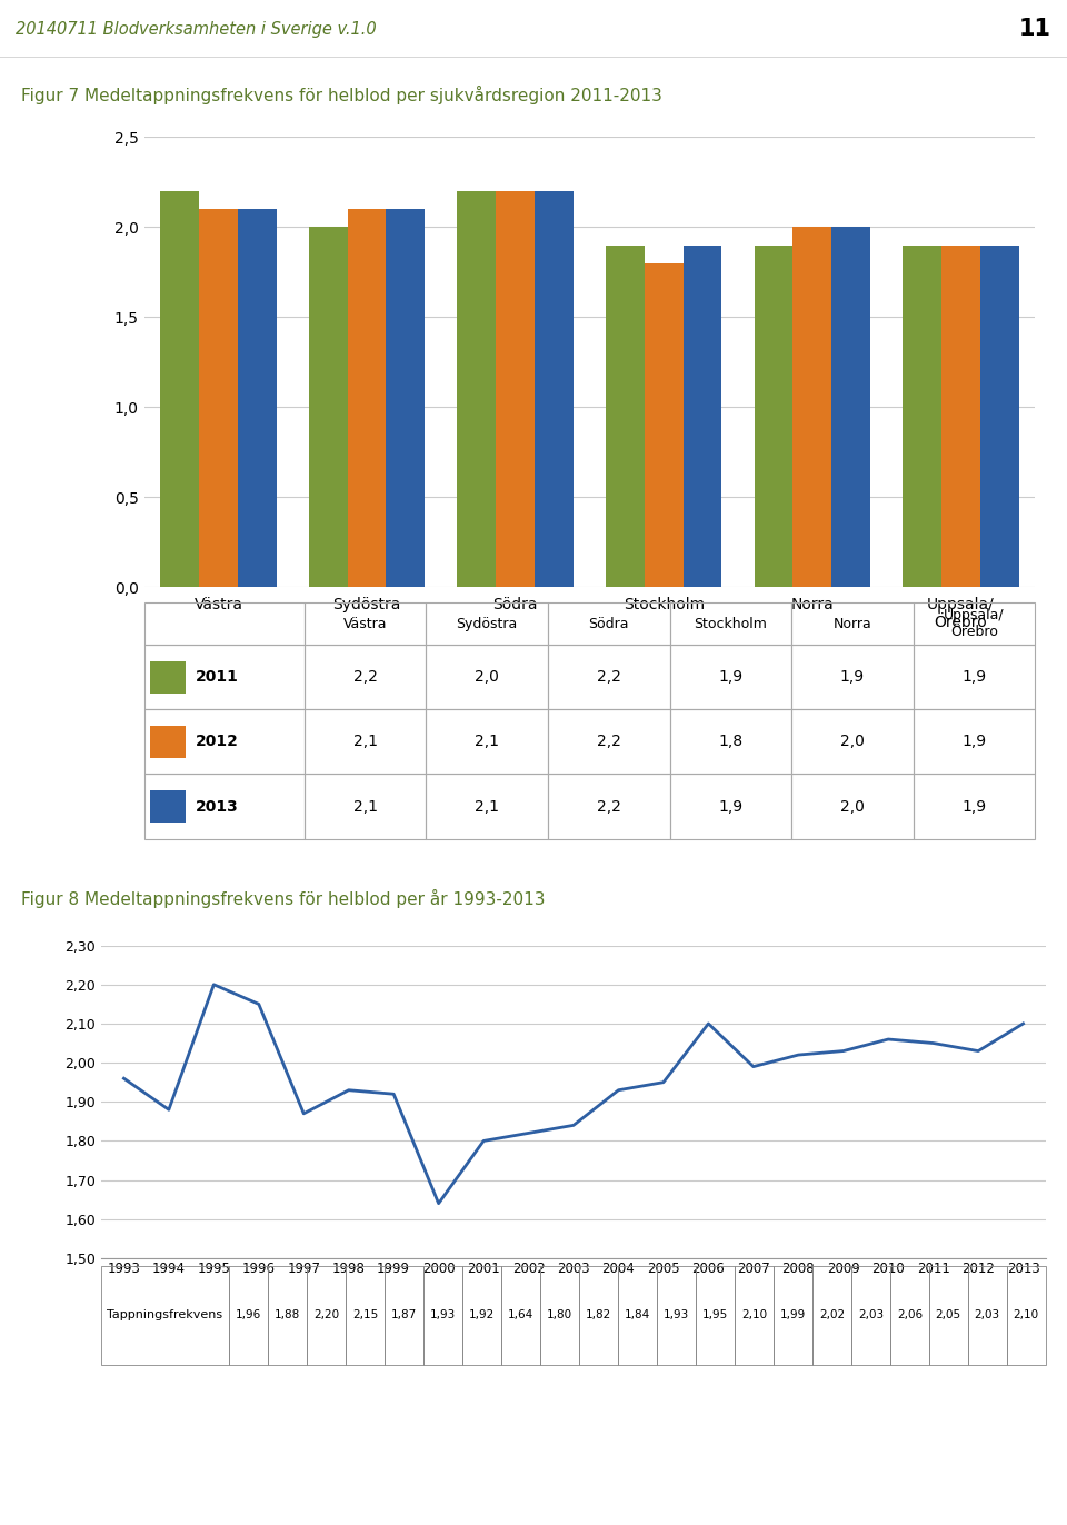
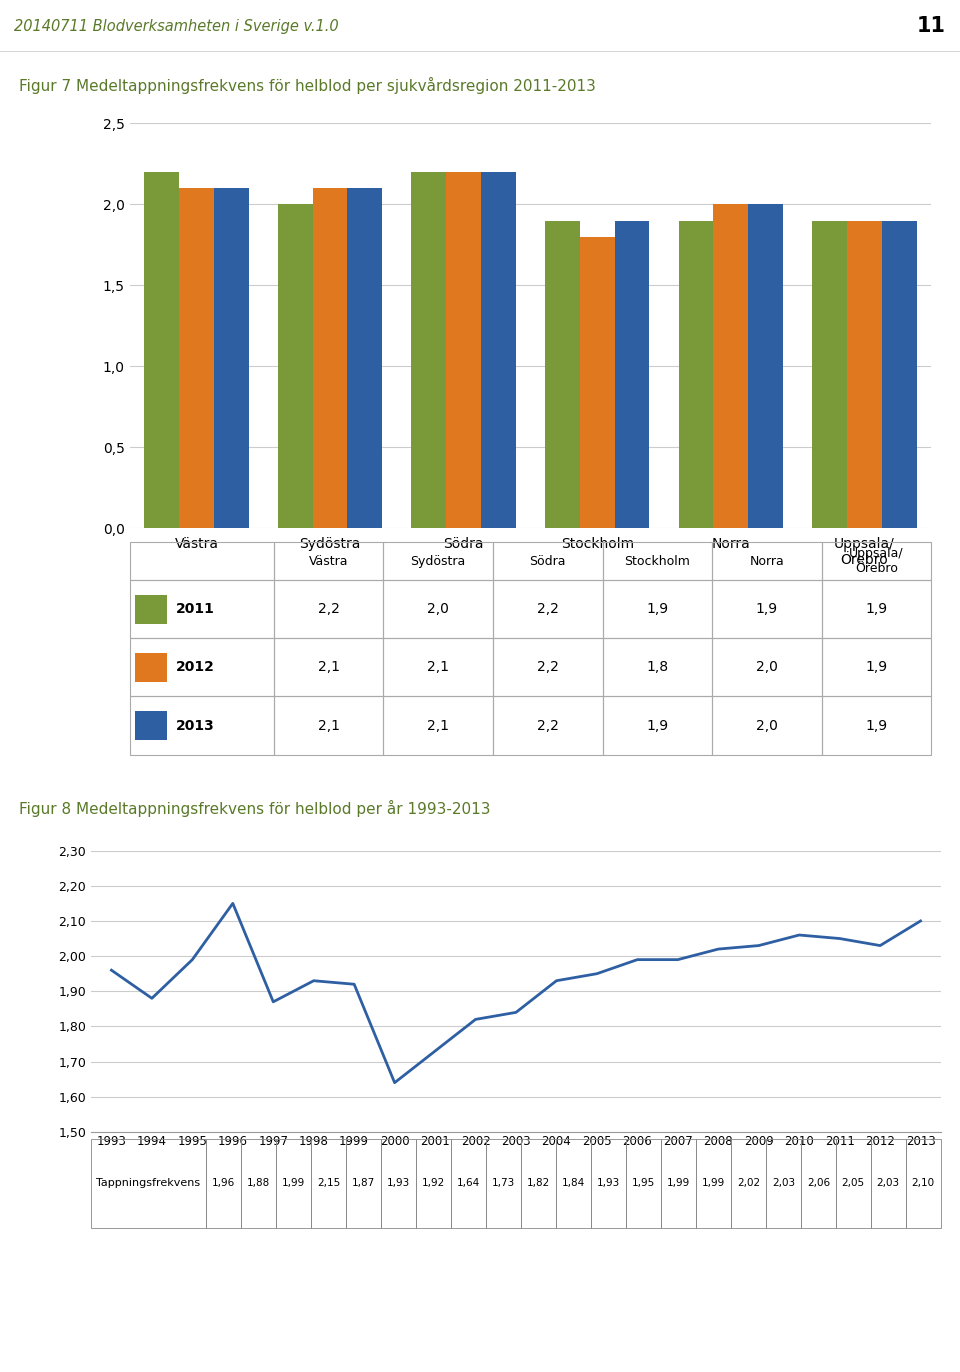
1995: 2,20 -> 1,99
2001: 1,80 -> 1,73
2006: 2,10 -> 1,99
